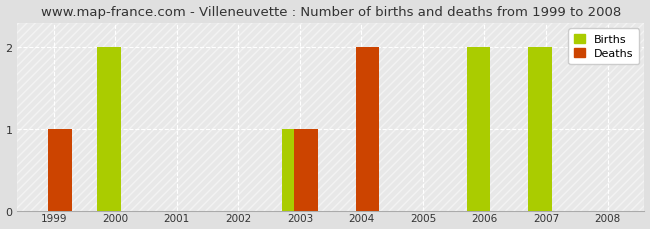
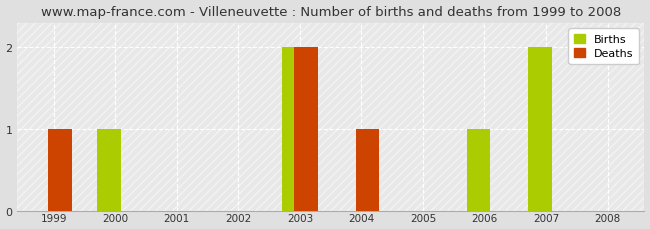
Births/2000: 2 -> 1
Births/2003: 1 -> 2
Deaths/2003: 1 -> 2
Deaths/2004: 2 -> 1
Births/2006: 2 -> 1
